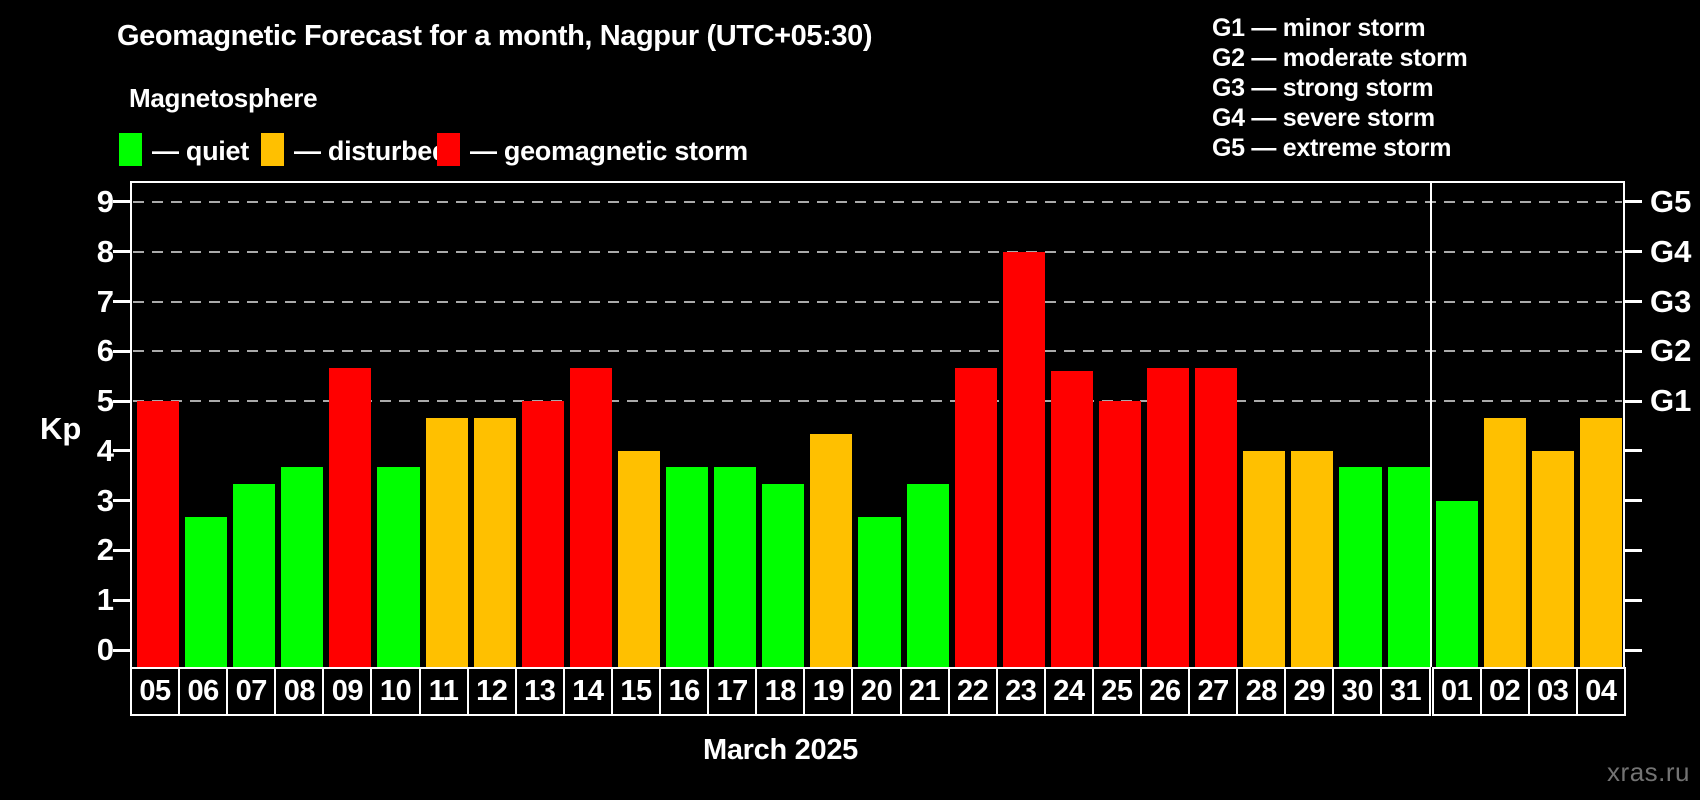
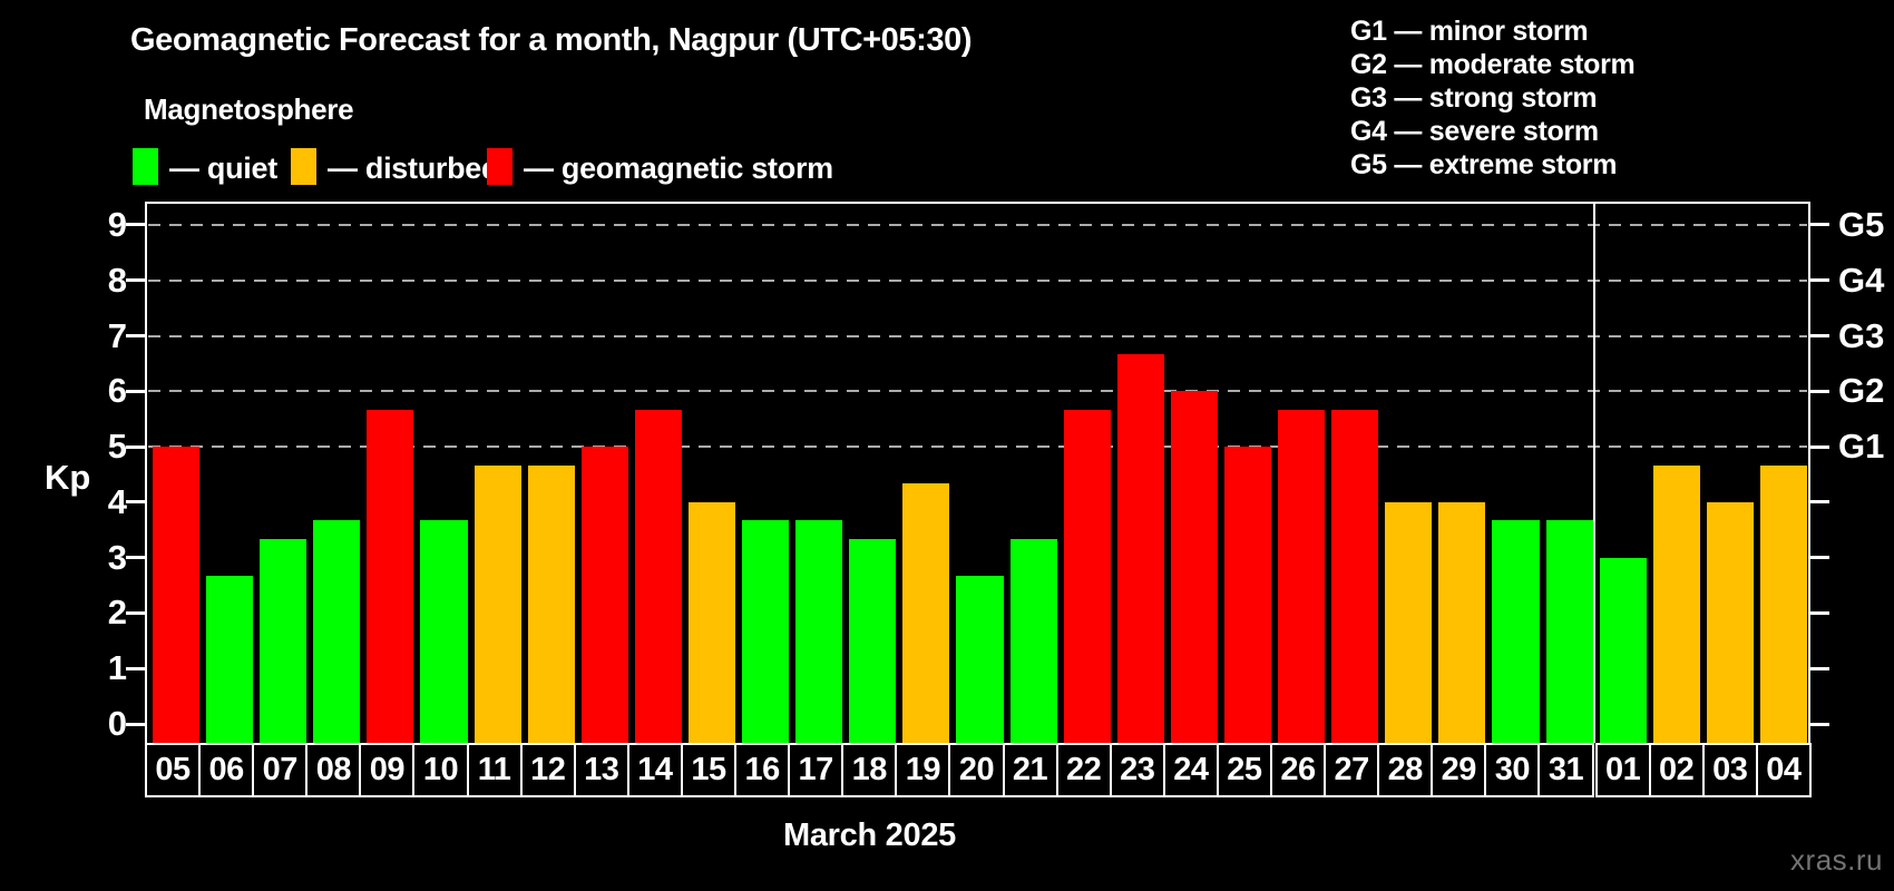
23: 8.0 -> 6.7
24: 5.6 -> 6.0
